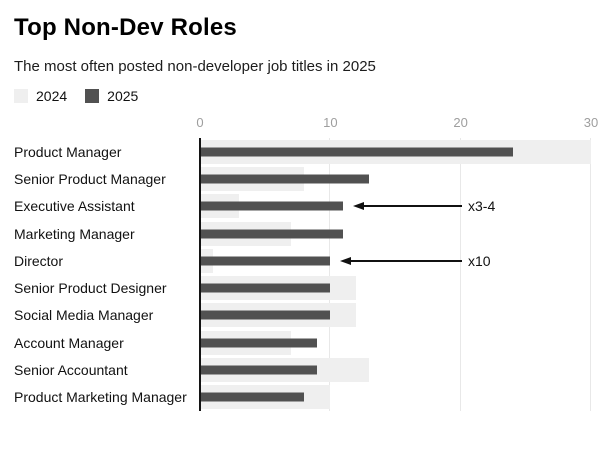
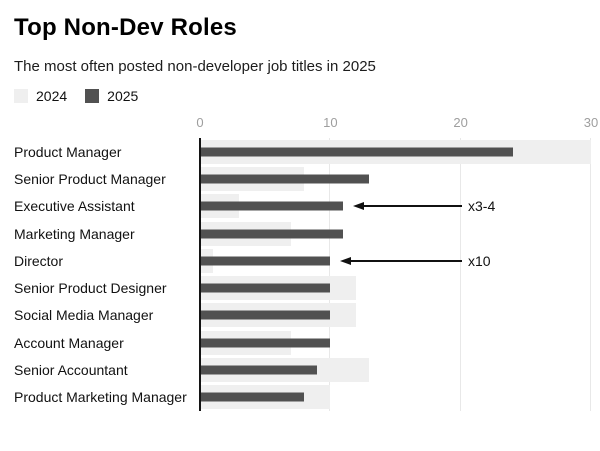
2025/Account Manager: 9 -> 10
